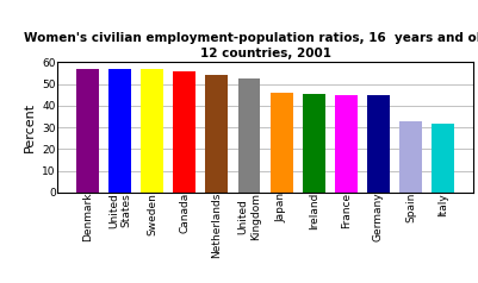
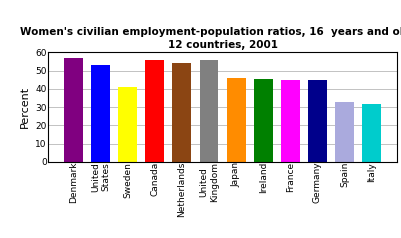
United States: 57 -> 53
Sweden: 57 -> 41
United Kingdom: 52 -> 56
